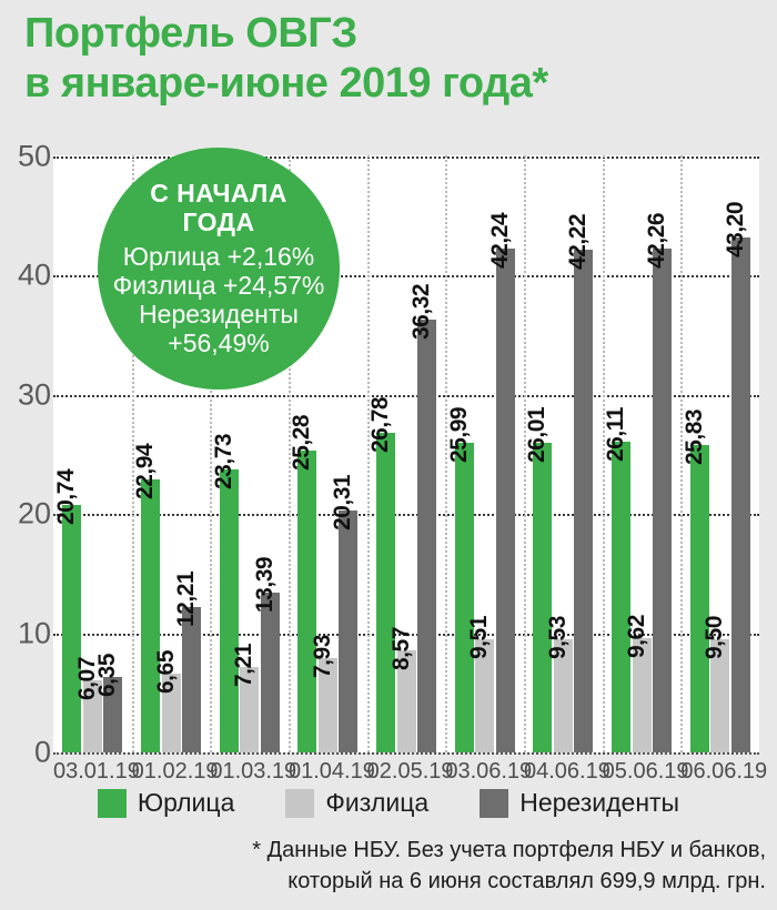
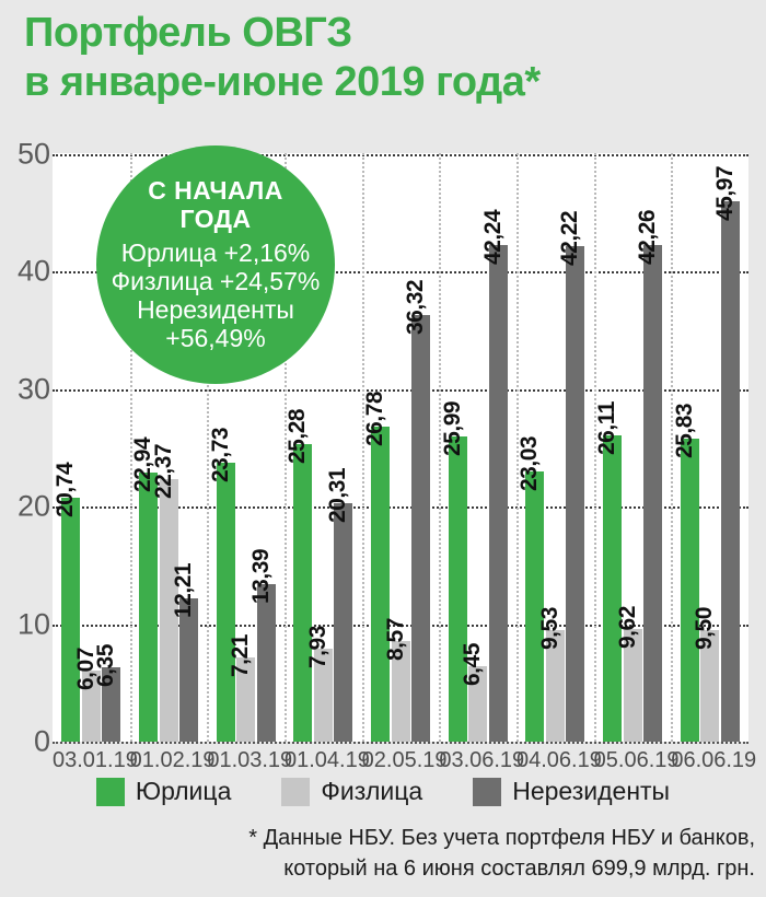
Физлица/01.02.19: 6,65 -> 22,37
Физлица/03.06.19: 9,51 -> 6,45
Юрлица/04.06.19: 26,01 -> 23,03
Нерезиденты/06.06.19: 43,20 -> 45,97
